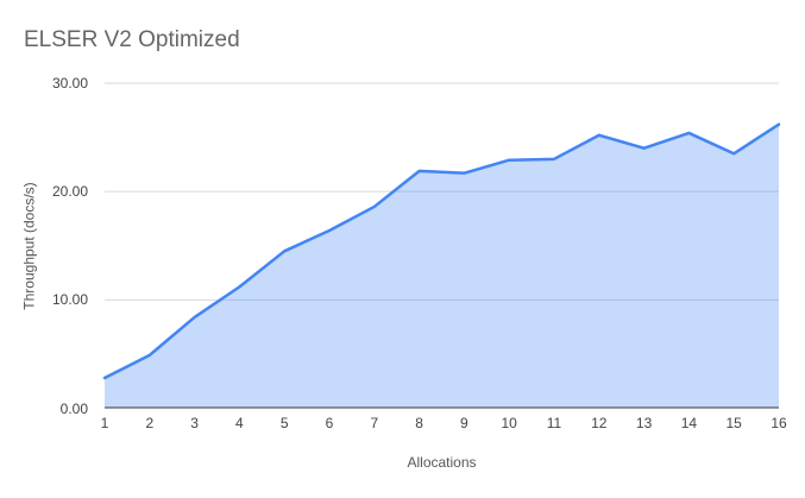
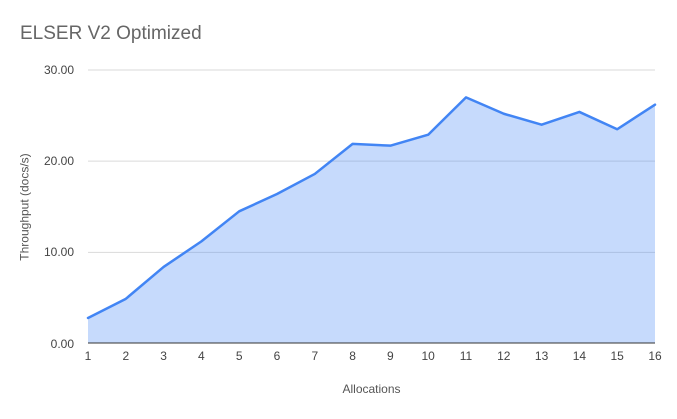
11: 23 -> 27
